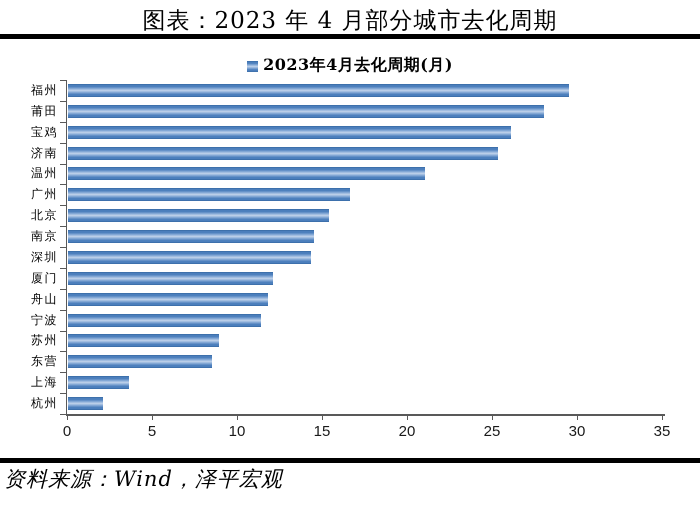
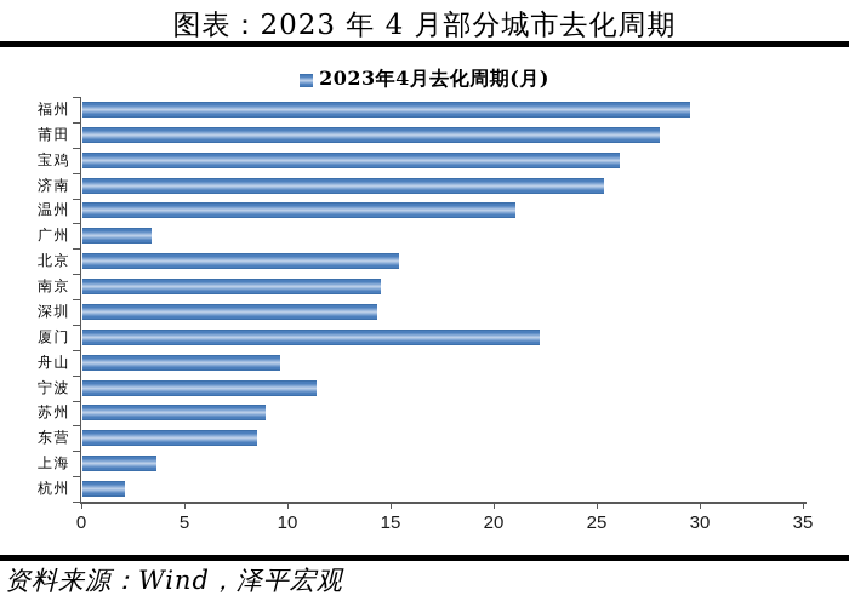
广州: 16.6 -> 3.4
厦门: 12.1 -> 22.2
舟山: 11.8 -> 9.6
